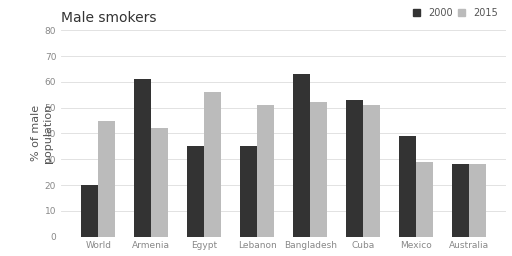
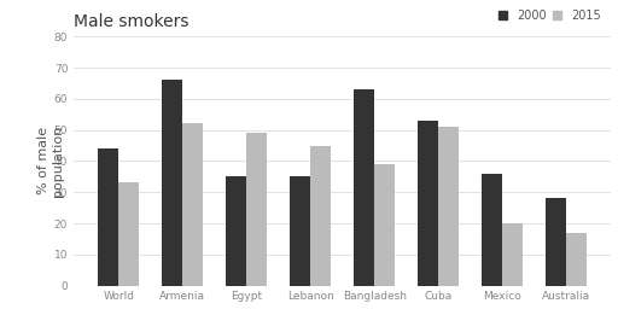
2000/World: 20 -> 44
2015/World: 45 -> 33
2000/Armenia: 61 -> 66
2015/Armenia: 42 -> 52
2015/Egypt: 56 -> 49
2015/Lebanon: 51 -> 45
2015/Bangladesh: 52 -> 39
2000/Mexico: 39 -> 36
2015/Mexico: 29 -> 20
2015/Australia: 28 -> 17
